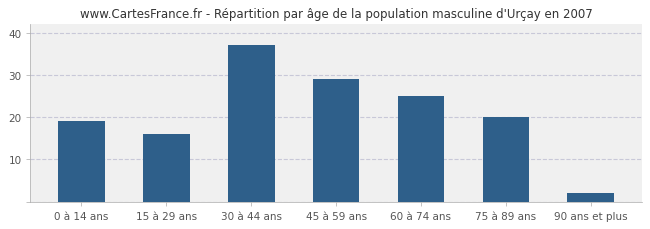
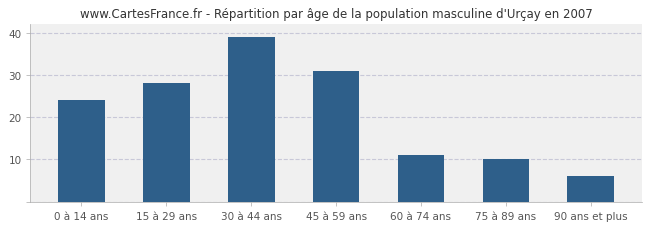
0 à 14 ans: 19 -> 24
15 à 29 ans: 16 -> 28
30 à 44 ans: 37 -> 39
45 à 59 ans: 29 -> 31
60 à 74 ans: 25 -> 11
75 à 89 ans: 20 -> 10
90 ans et plus: 2 -> 6
